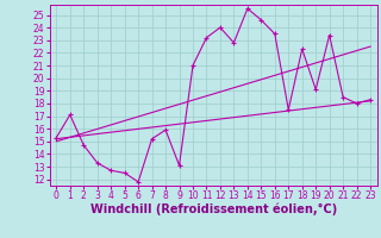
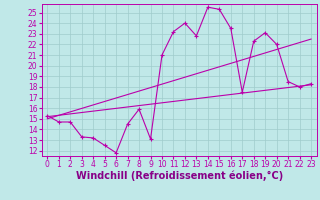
1: 17.1 -> 14.7
4: 12.7 -> 13.2
7: 15.2 -> 14.5
15: 24.6 -> 25.3
19: 19.1 -> 23.1
20: 23.4 -> 22.0
